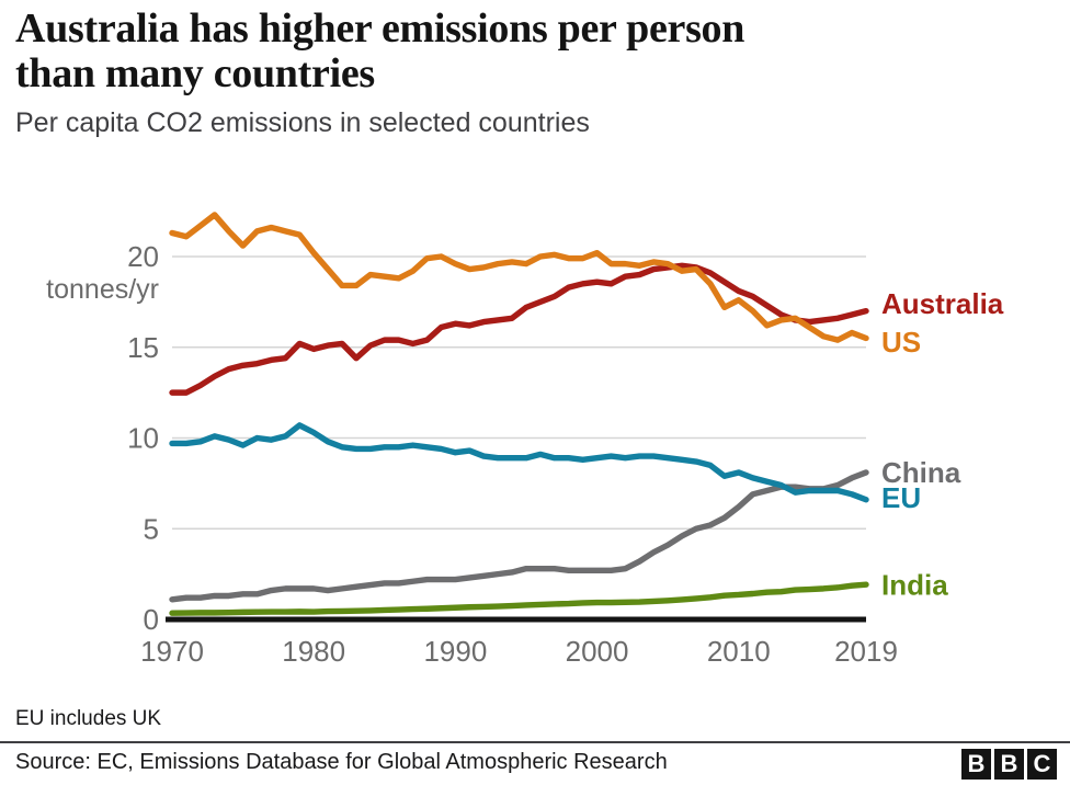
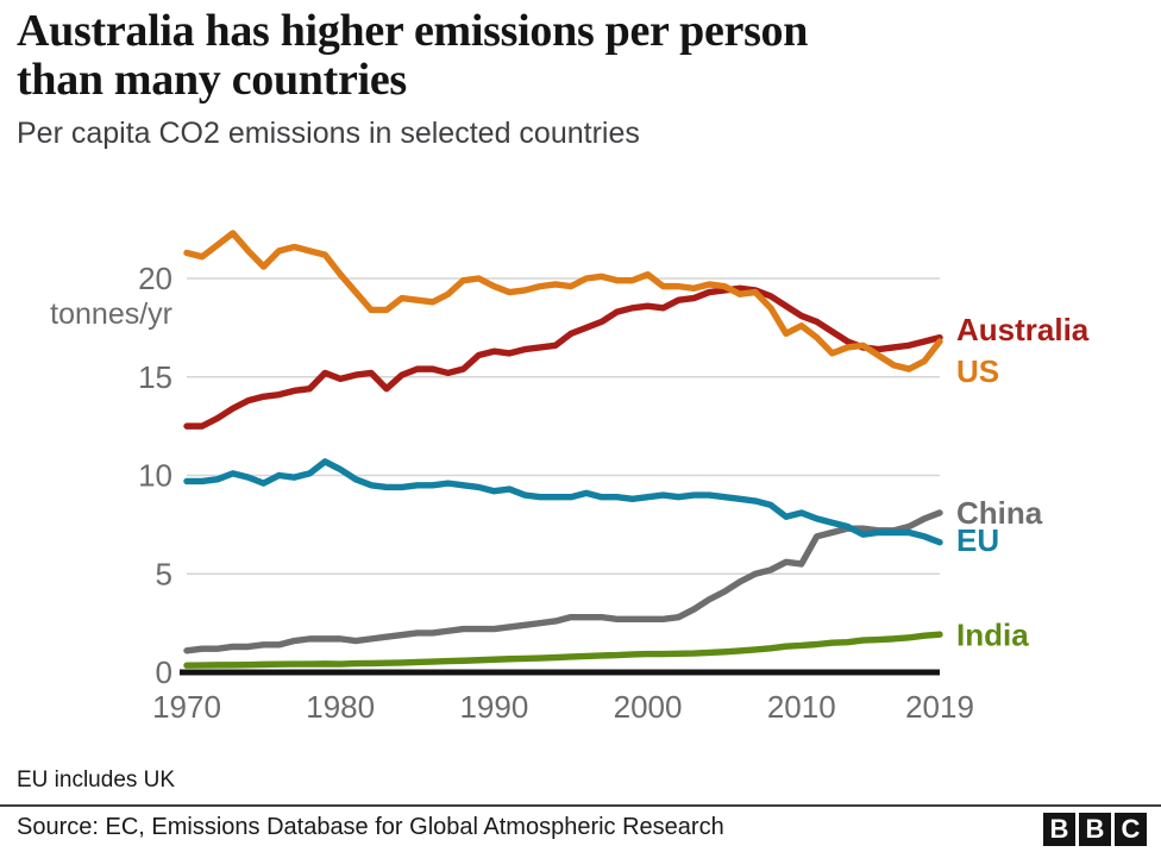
China/2010: 6.2 -> 5.5
US/2019: 15.5 -> 16.8
